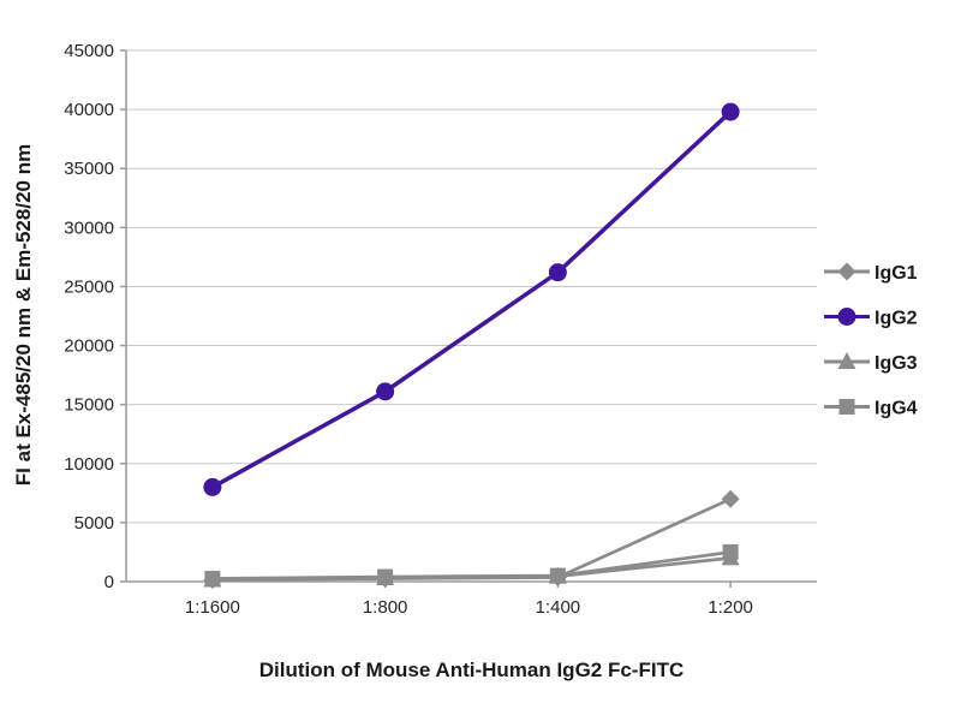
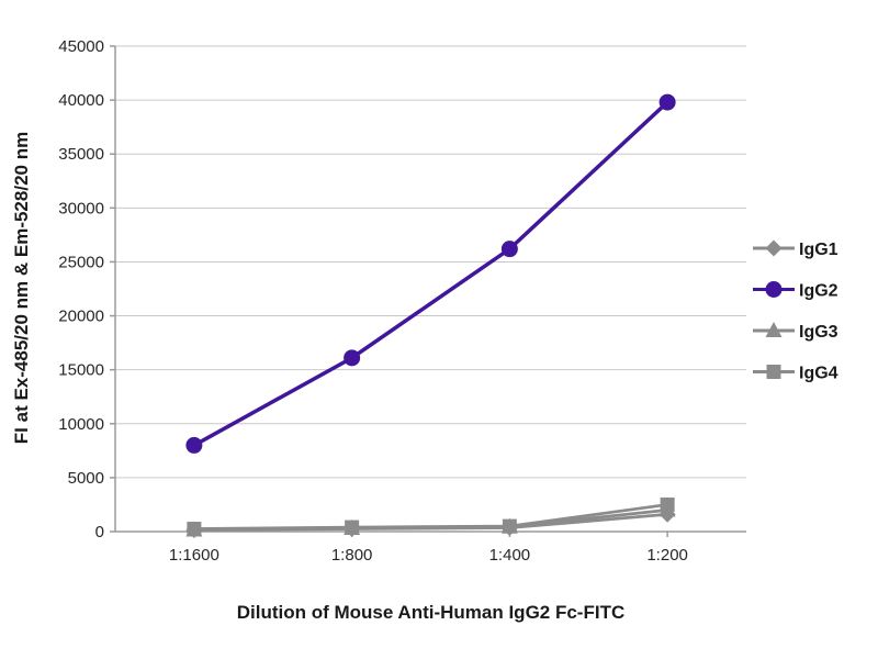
IgG1/1:200: 7000 -> 2000
